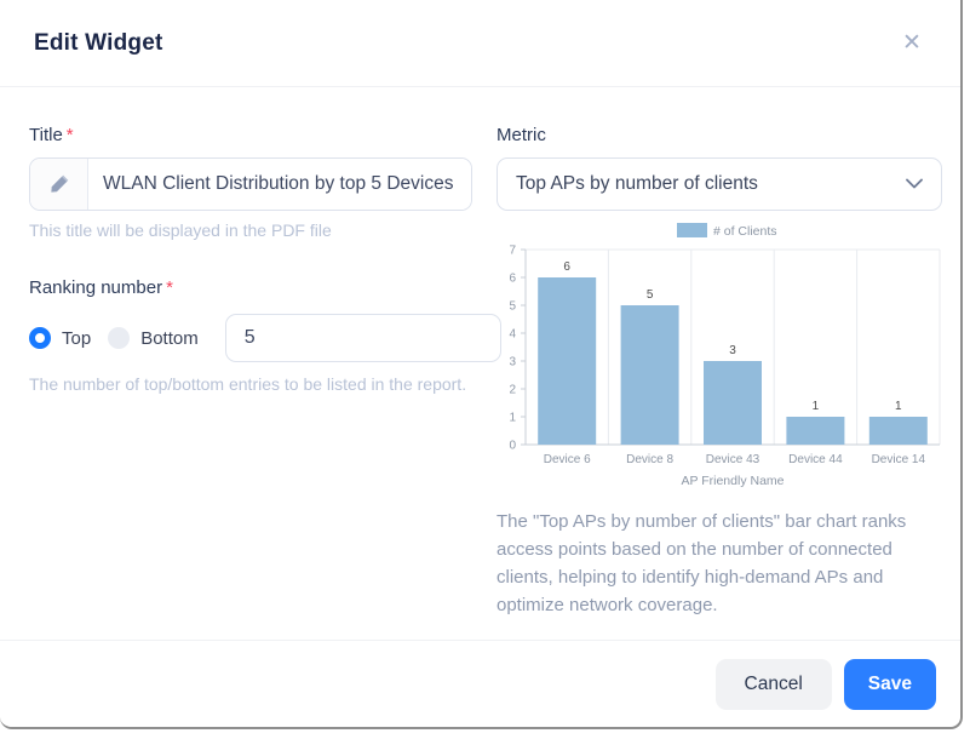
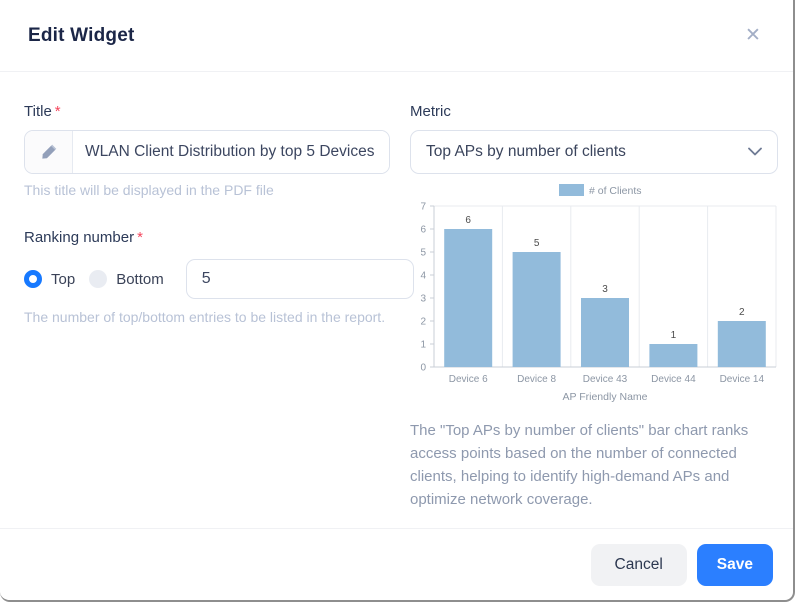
Device 14: 1 -> 2
